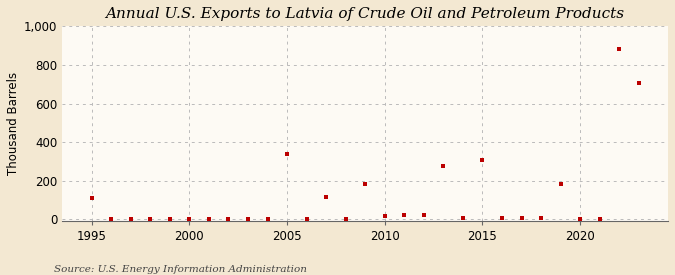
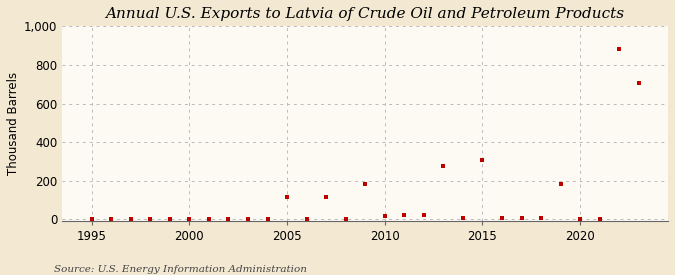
1995: 110 -> 0
2005: 340 -> 120
